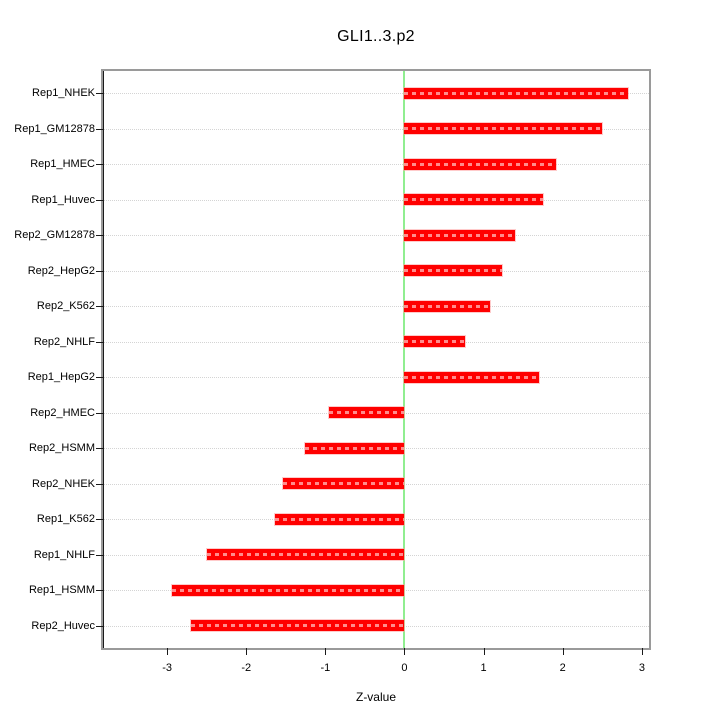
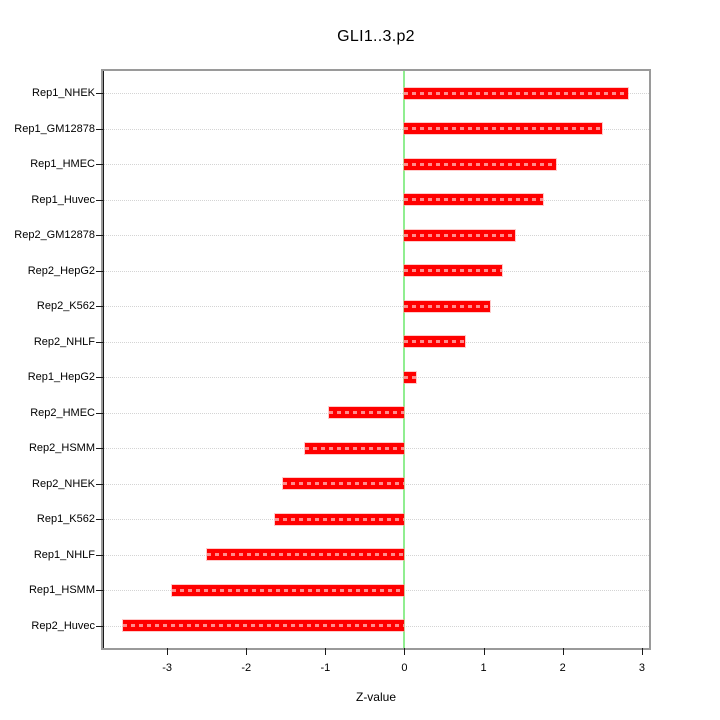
Rep1_HepG2: 1.7 -> 0.1
Rep2_Huvec: -2.7 -> -3.6
